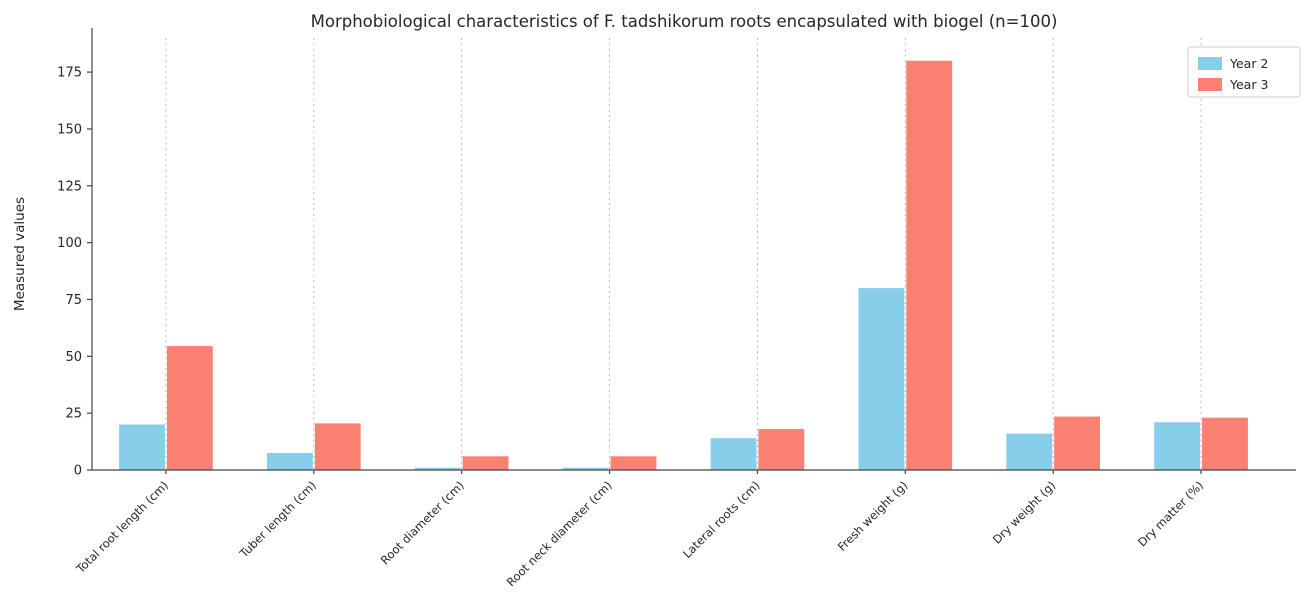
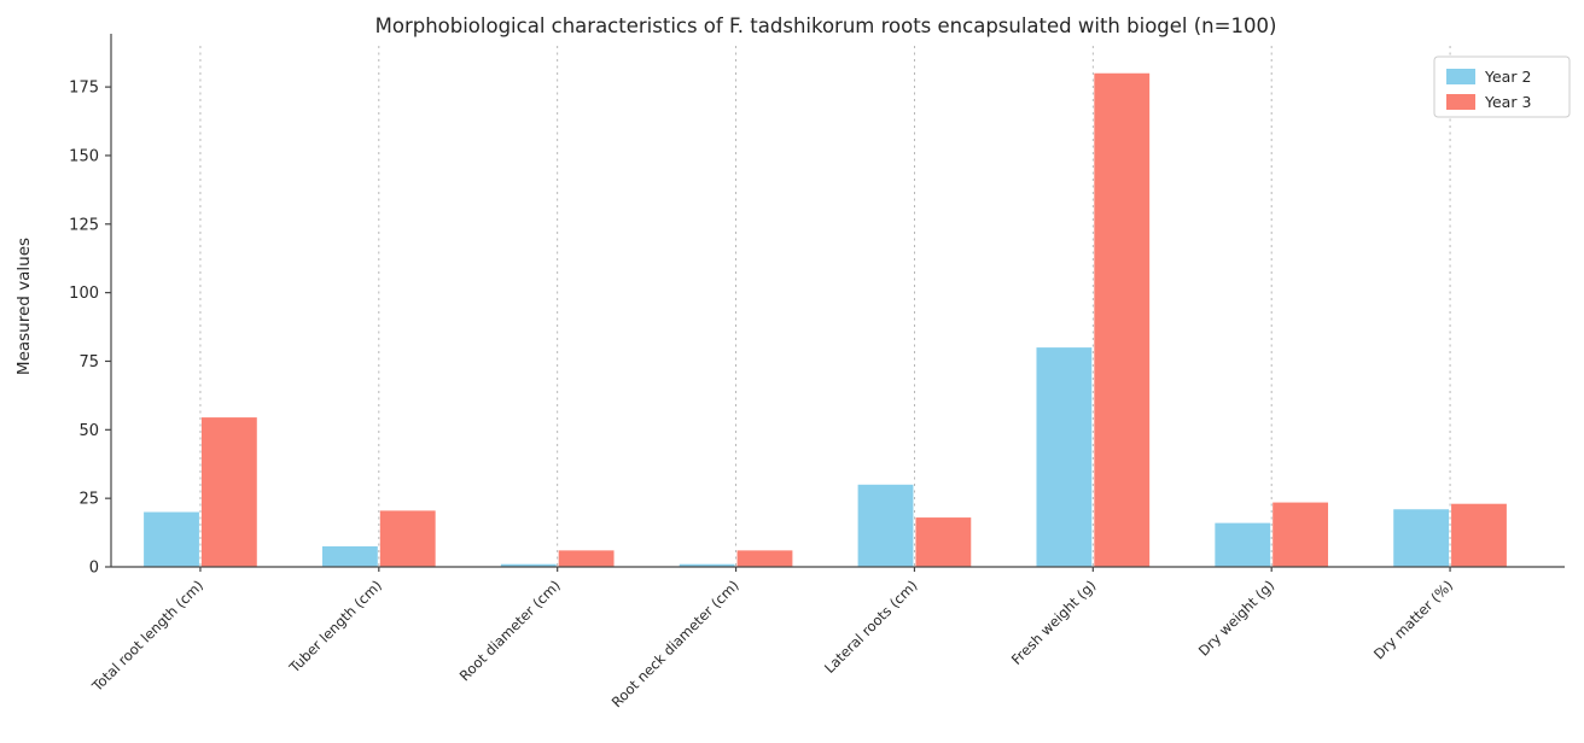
Year 2/Lateral roots (cm): 14 -> 30
